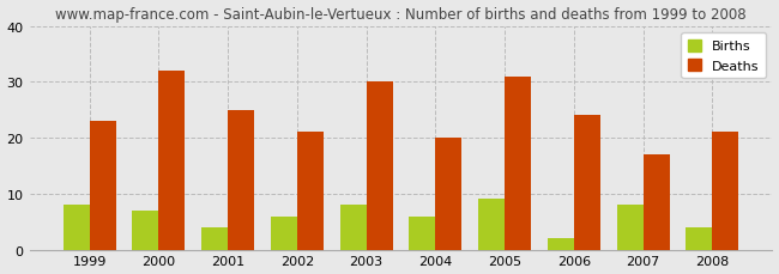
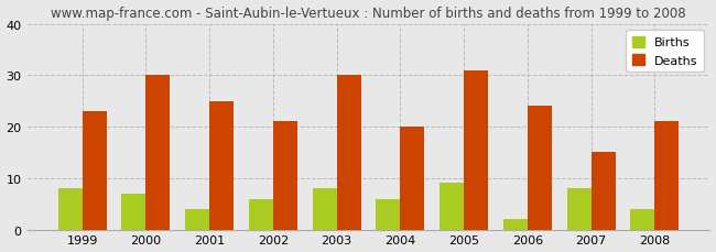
Deaths/2000: 32 -> 30
Deaths/2007: 17 -> 15
